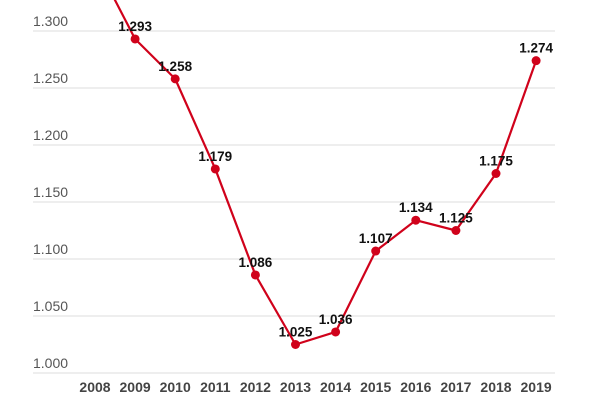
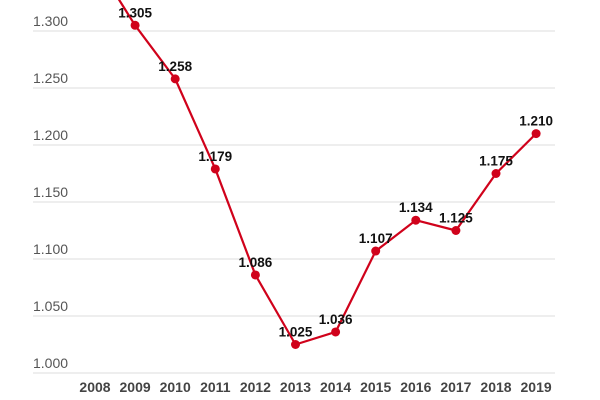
2009: 1.293 -> 1.305
2019: 1.274 -> 1.210
